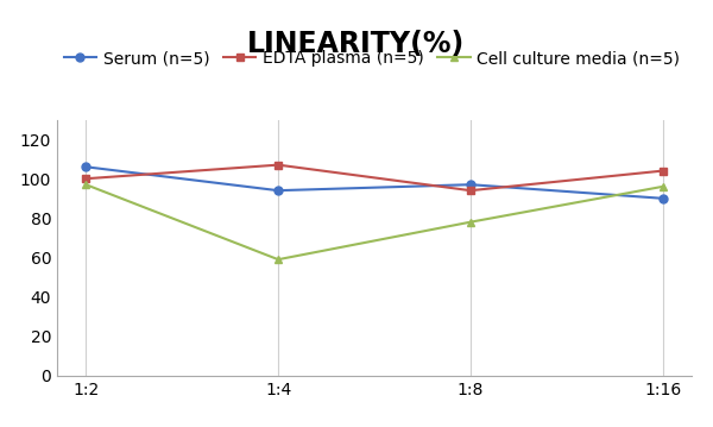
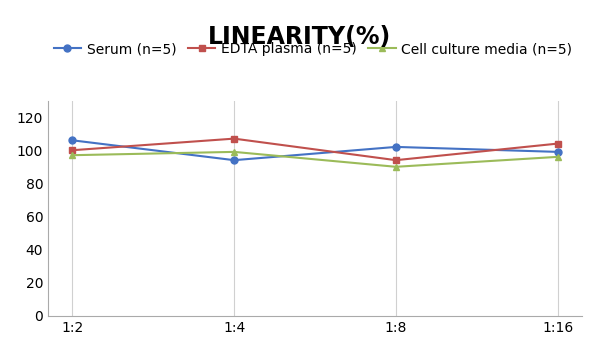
Cell culture media (n=5)/1:4: 59 -> 99
Serum (n=5)/1:8: 97 -> 102
Cell culture media (n=5)/1:8: 78 -> 90
Serum (n=5)/1:16: 90 -> 99
